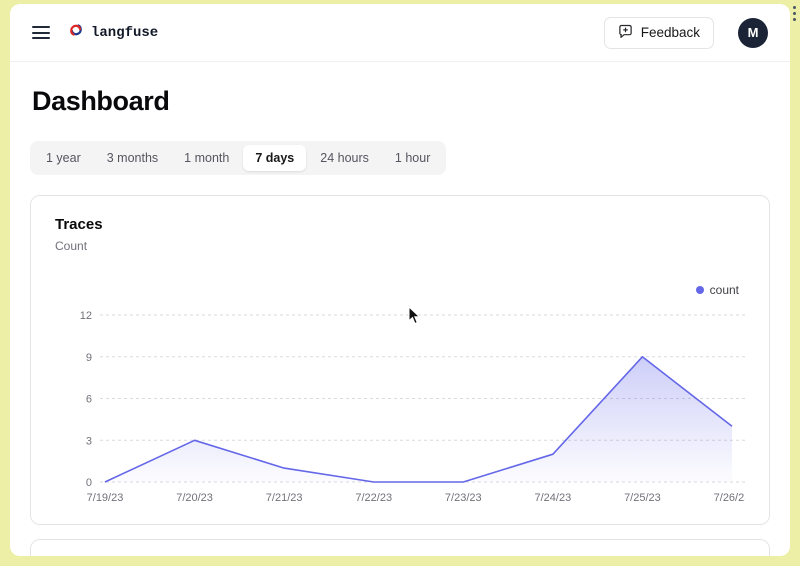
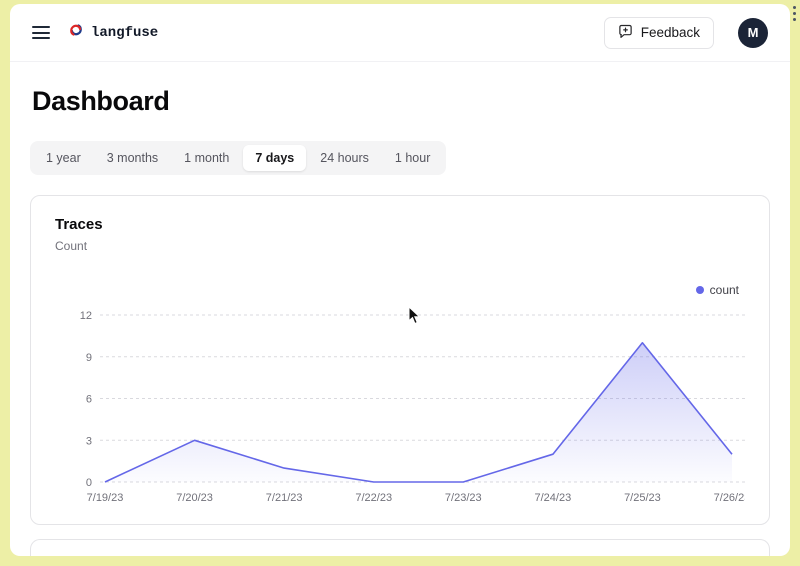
7/25/23: 9 -> 10
7/26/23: 4 -> 2
